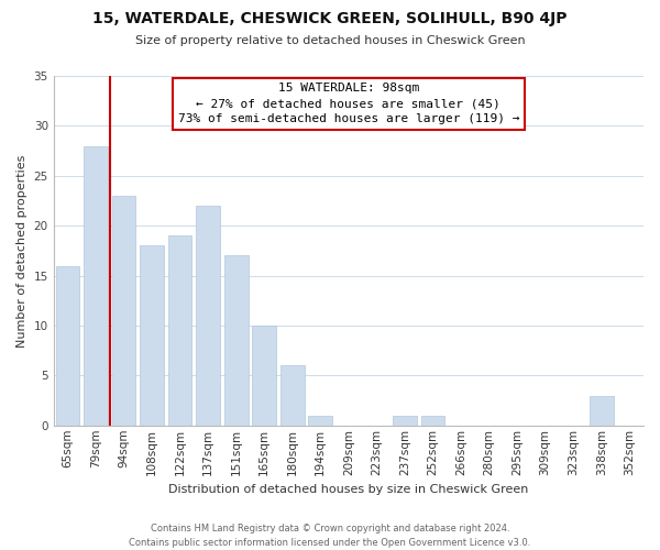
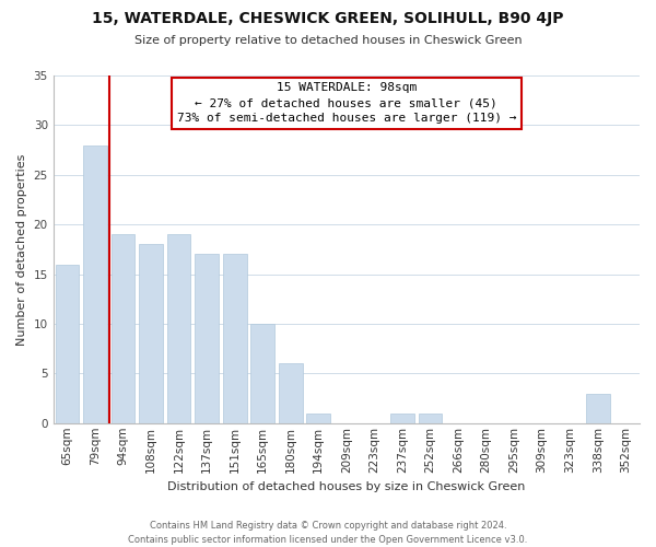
94sqm: 23 -> 19
137sqm: 22 -> 17
